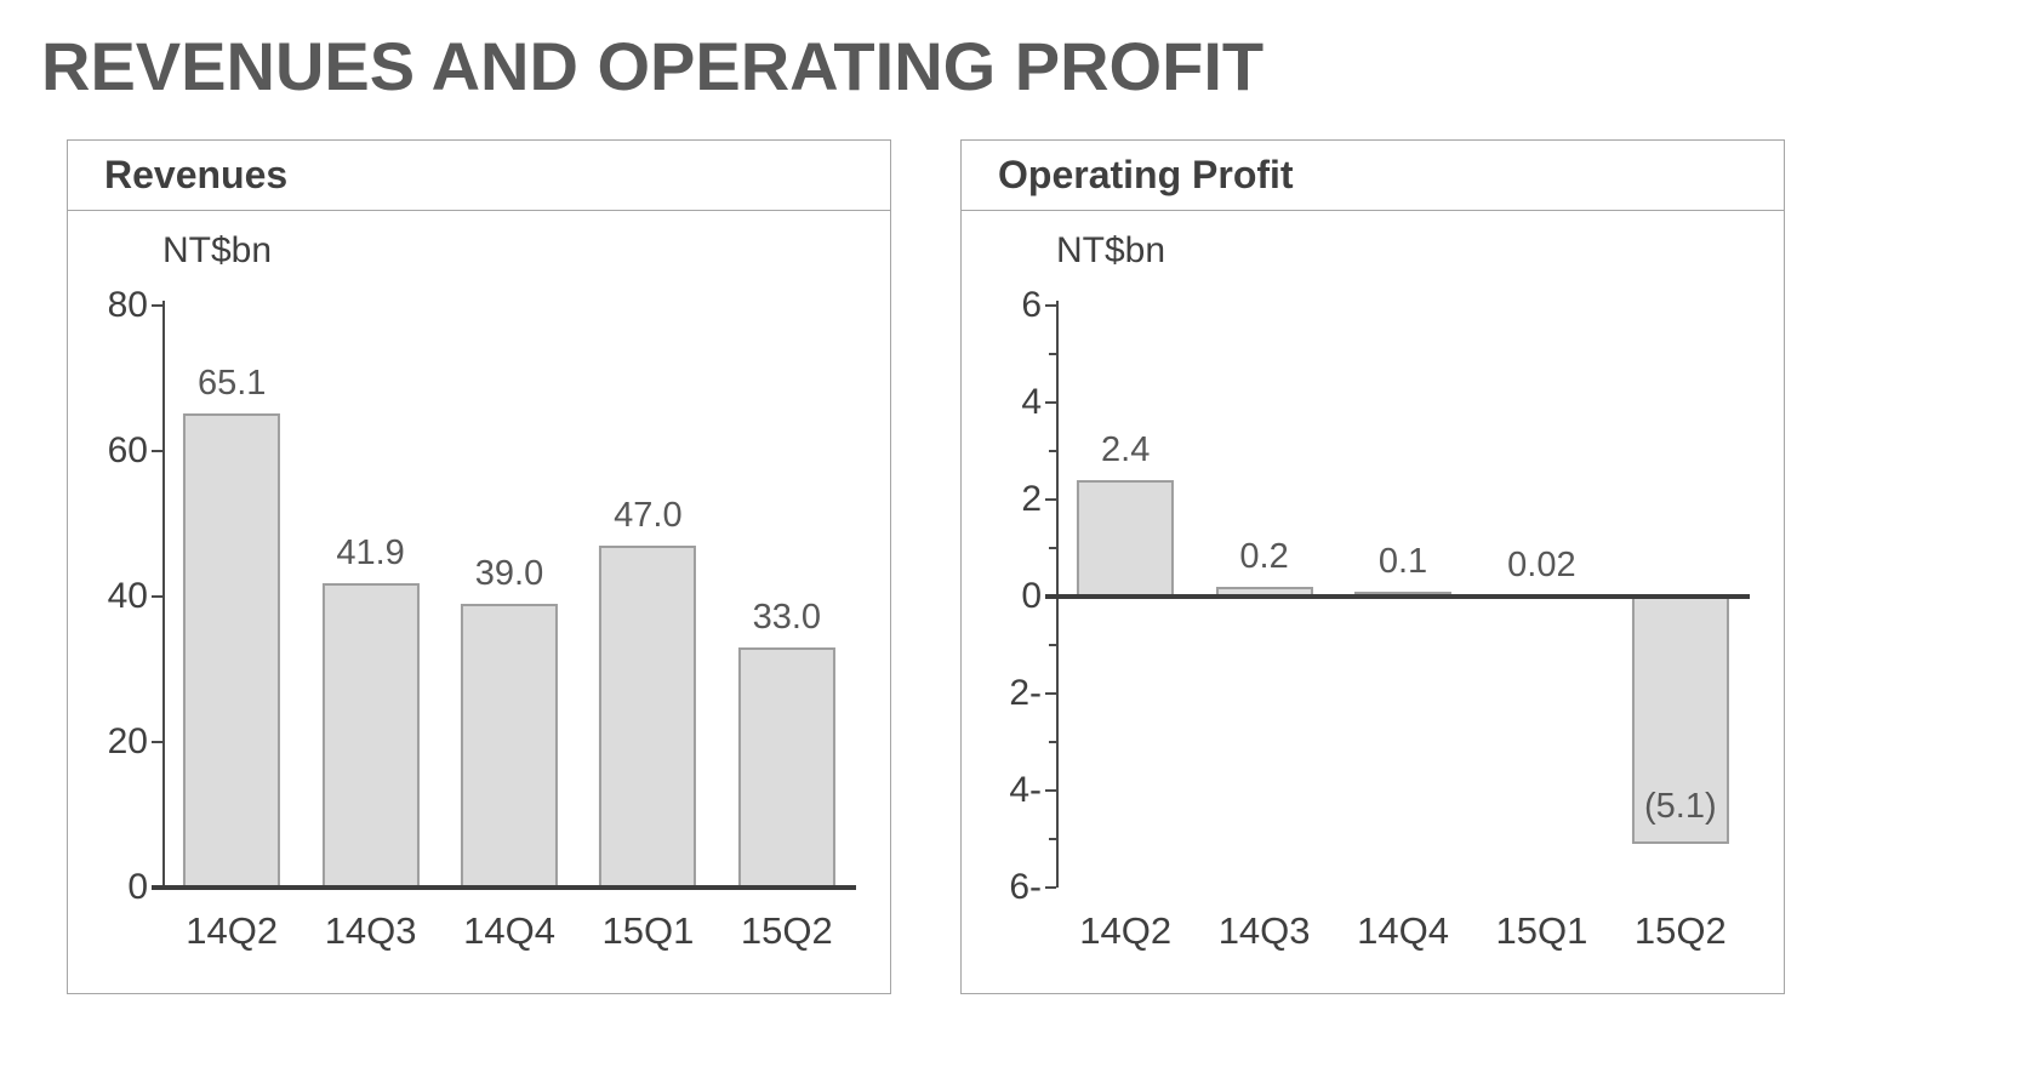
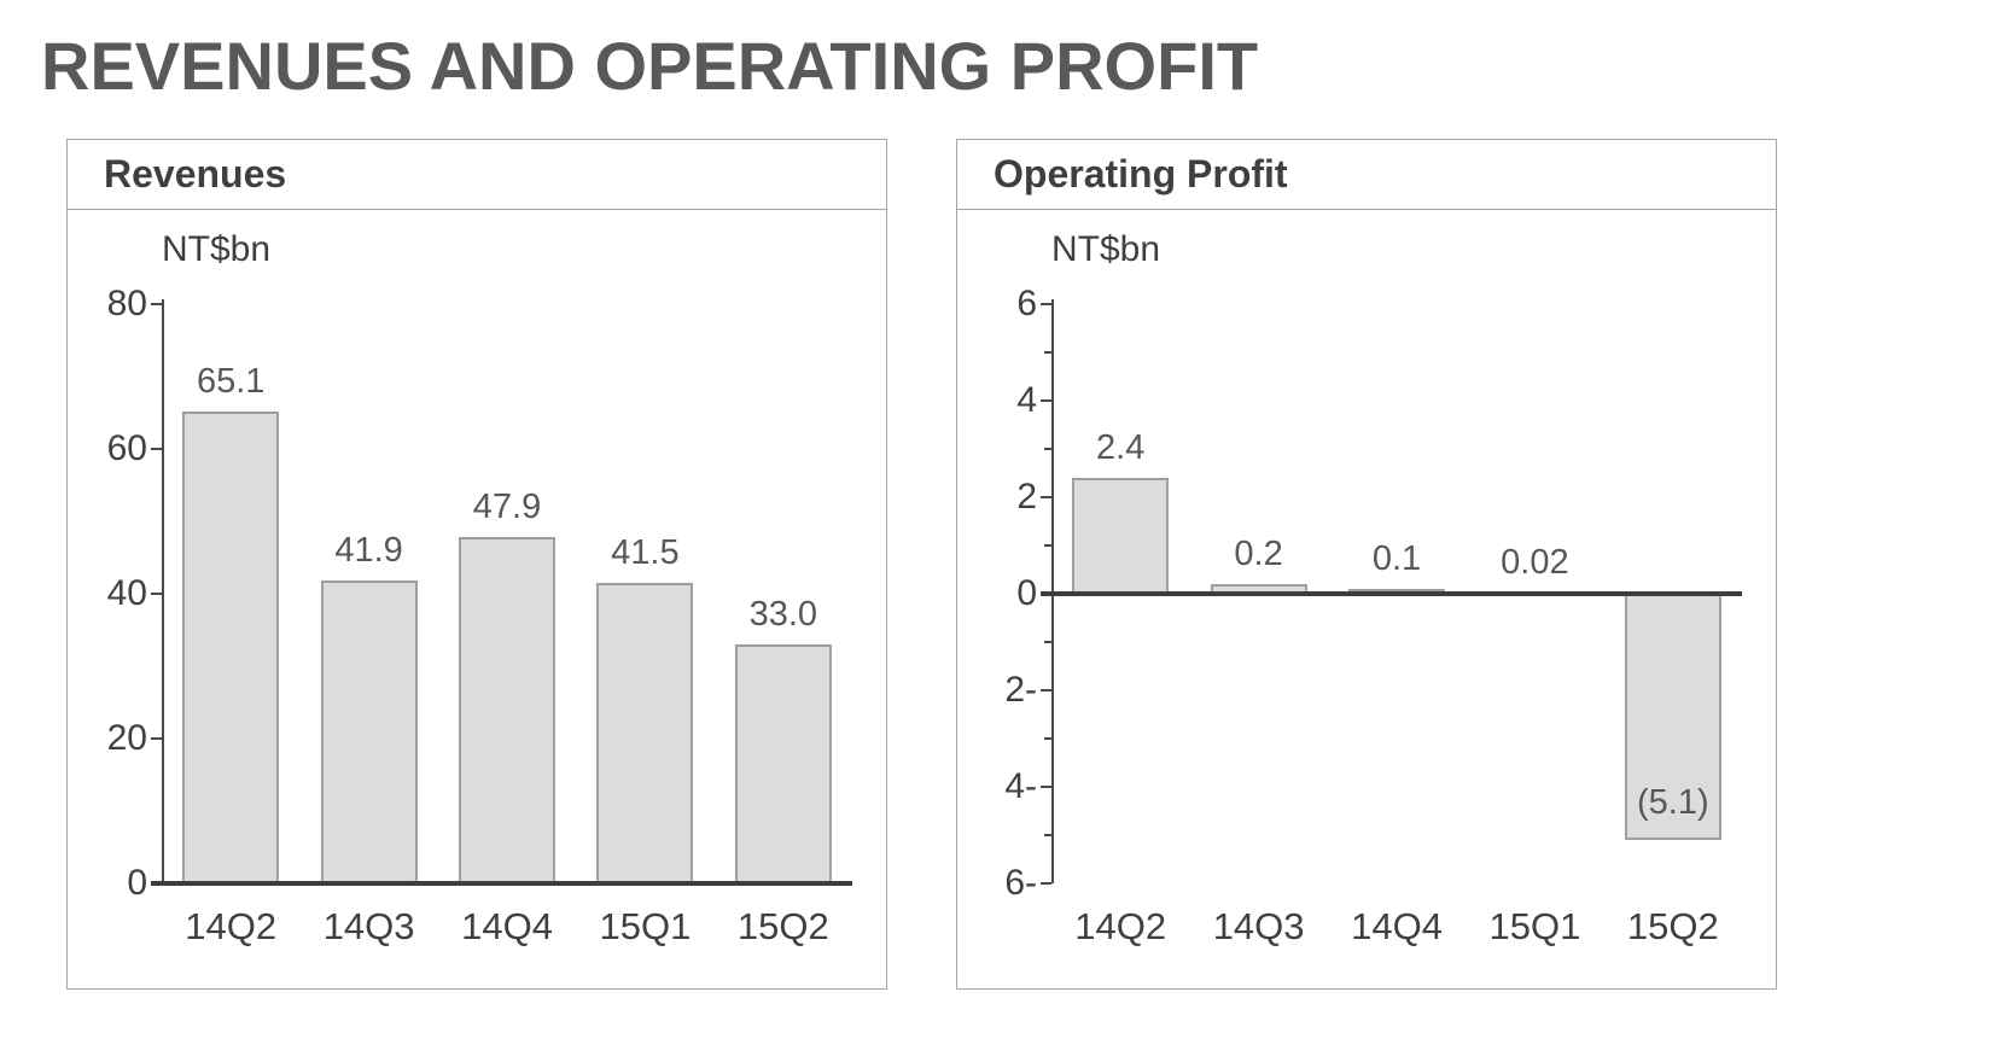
Revenues/14Q4: 39.0 -> 47.9
Revenues/15Q1: 47.0 -> 41.5
